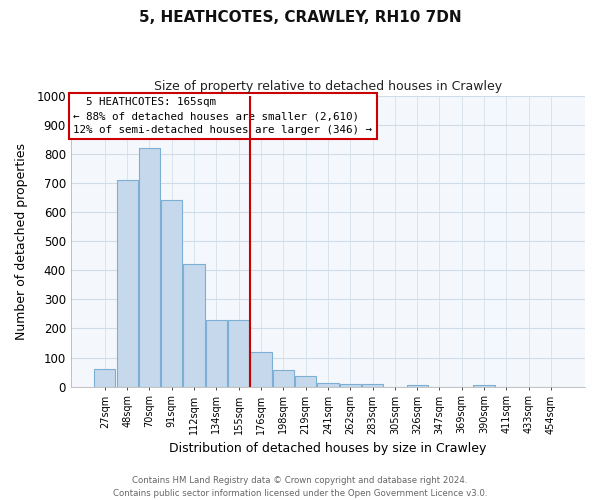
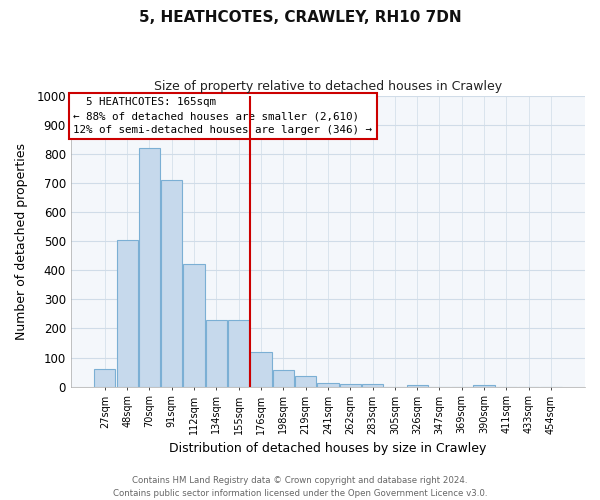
48sqm: 710 -> 505
91sqm: 640 -> 710
